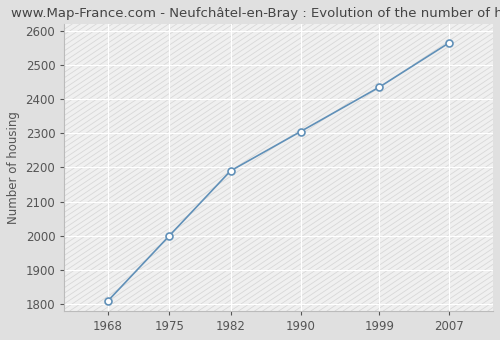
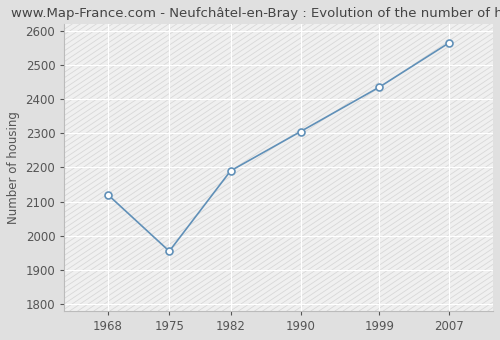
1968: 1810 -> 2120
1975: 2000 -> 1955
